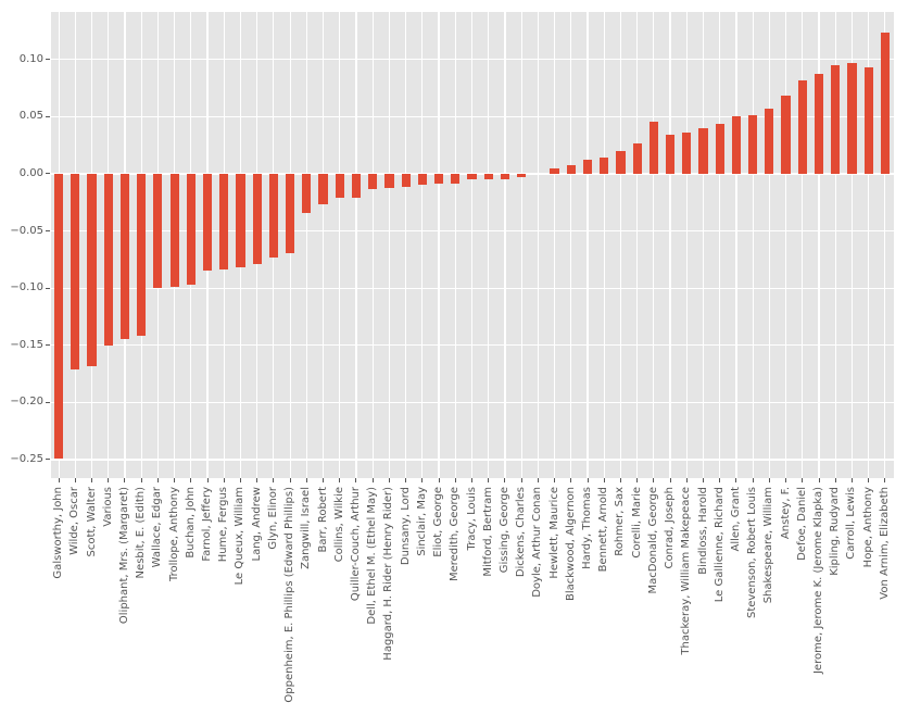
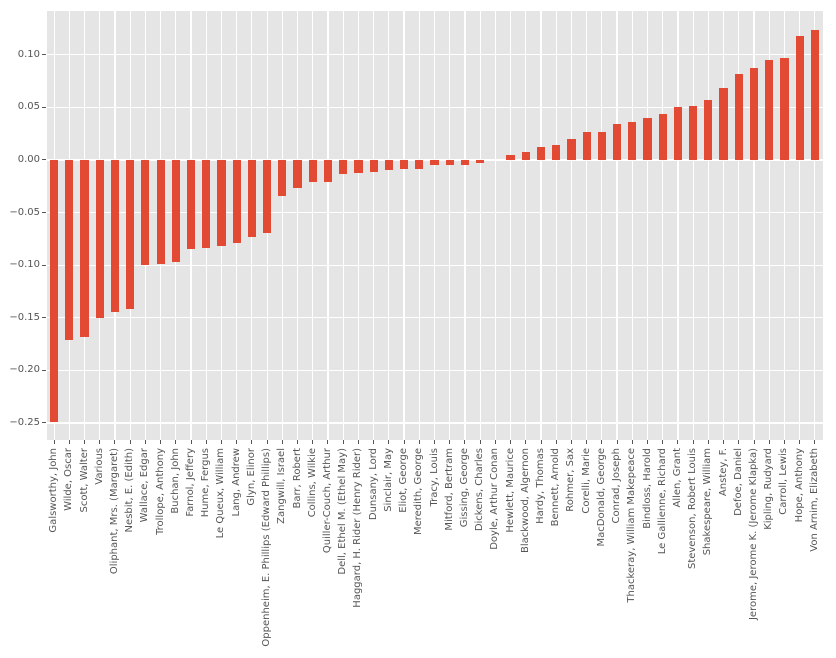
MacDonald, George: 0.046 -> 0.027
Hope, Anthony: 0.093 -> 0.118
